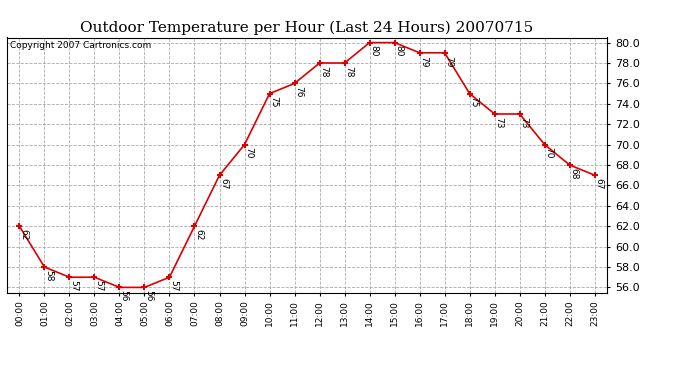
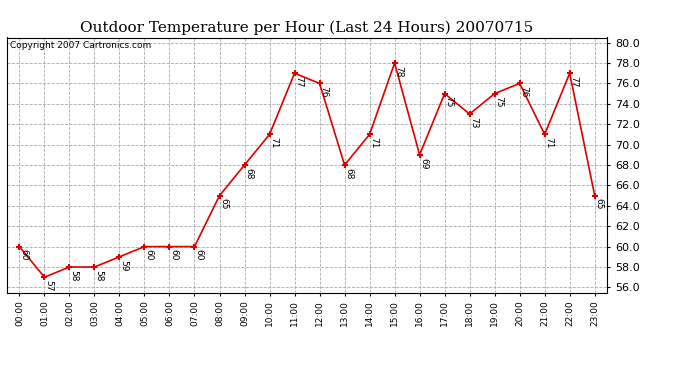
00:00: 62 -> 60
01:00: 58 -> 57
02:00: 57 -> 58
03:00: 57 -> 58
04:00: 56 -> 59
05:00: 56 -> 60
06:00: 57 -> 60
07:00: 62 -> 60
08:00: 67 -> 65
09:00: 70 -> 68
10:00: 75 -> 71
11:00: 76 -> 77
12:00: 78 -> 76
13:00: 78 -> 68
14:00: 80 -> 71
15:00: 80 -> 78
16:00: 79 -> 69
17:00: 79 -> 75
18:00: 75 -> 73
19:00: 73 -> 75
20:00: 73 -> 76
21:00: 70 -> 71
22:00: 68 -> 77
23:00: 67 -> 65
